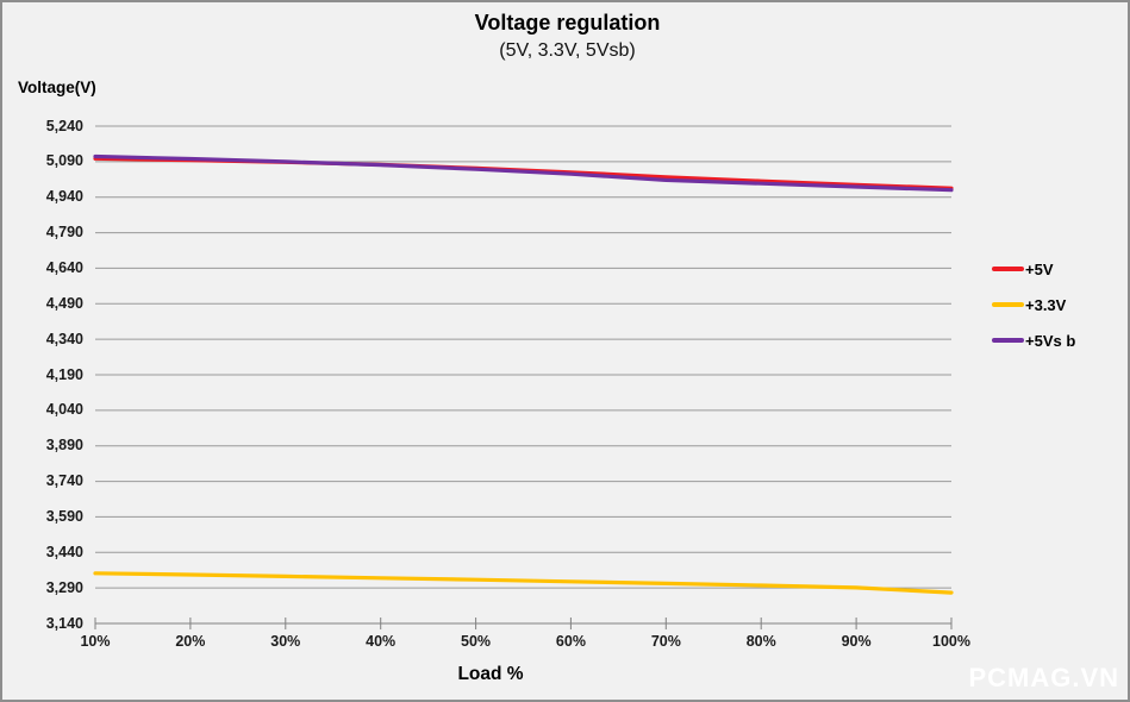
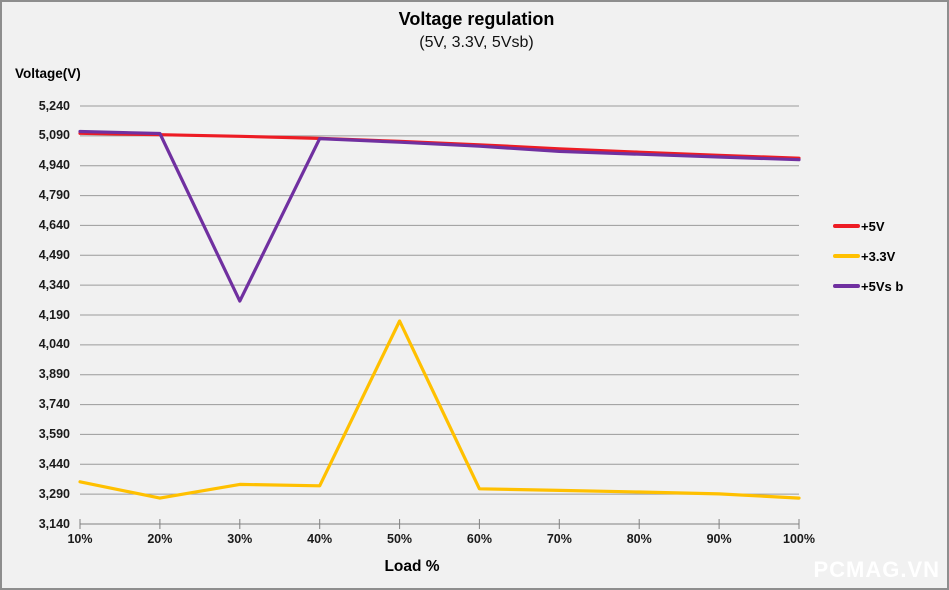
+3.3V/20%: 3350 -> 3270
+5Vsb/30%: 5090 -> 4260
+3.3V/50%: 3320 -> 4160
